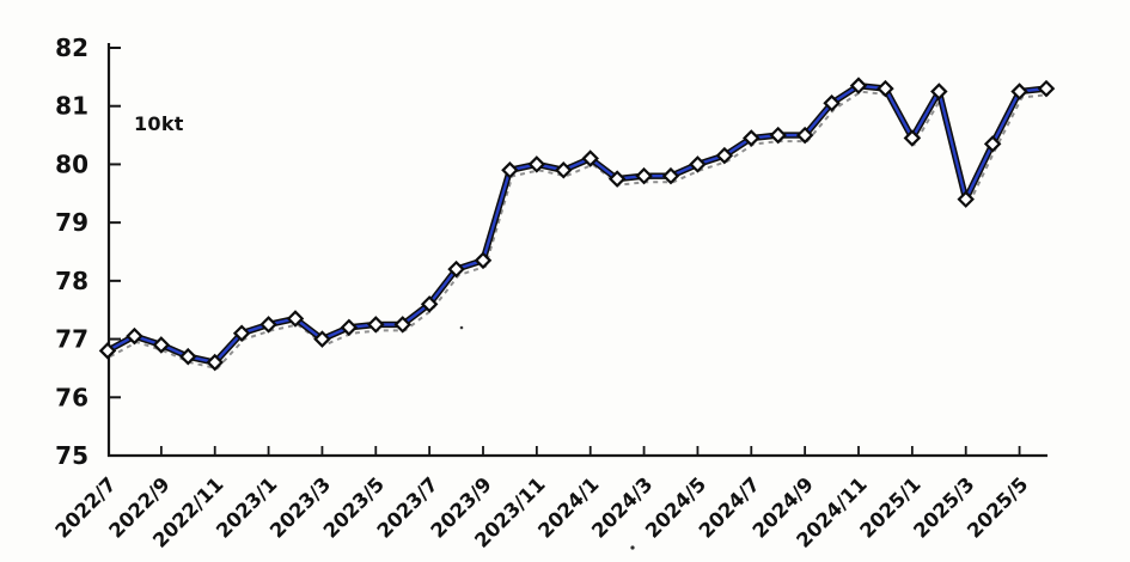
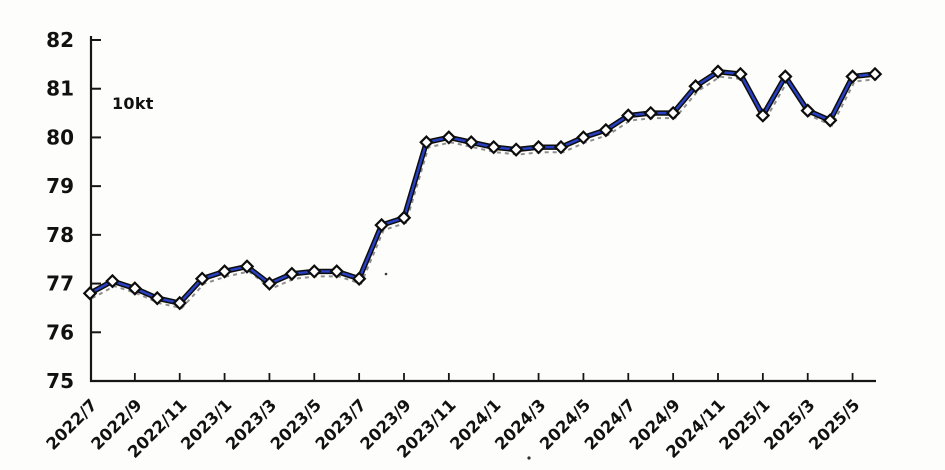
2023/7: 77.6 -> 77.1
2024/1: 80.1 -> 79.8
2025/3: 79.4 -> 80.5
